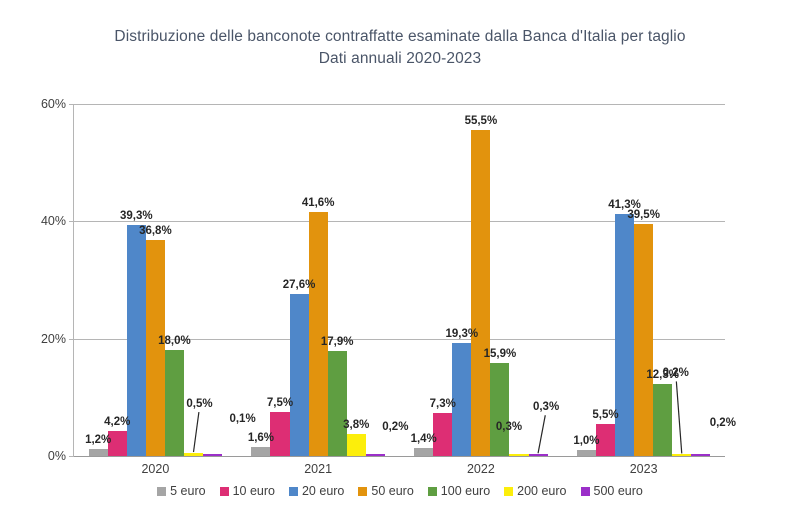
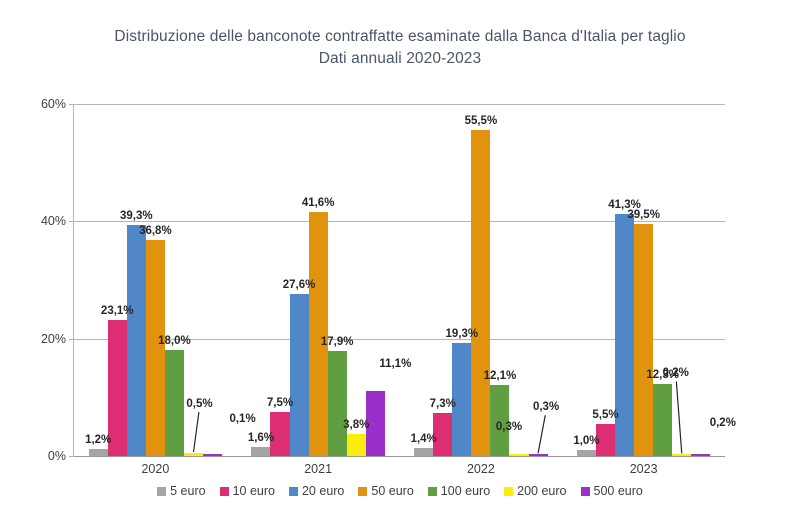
10 euro/2020: 4,2% -> 23,1%
500 euro/2021: 0,2% -> 11,1%
100 euro/2022: 15,9% -> 12,1%
